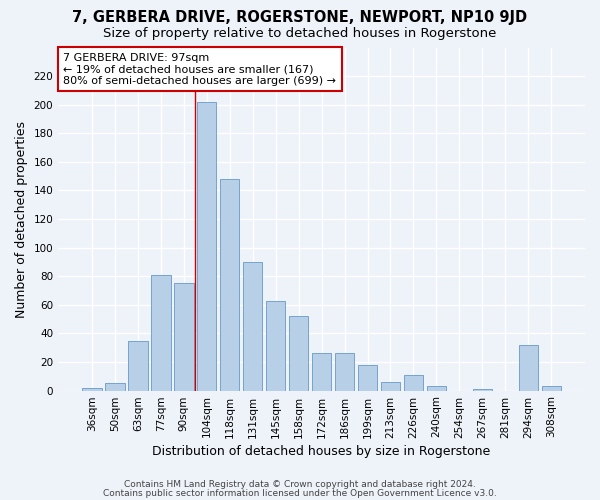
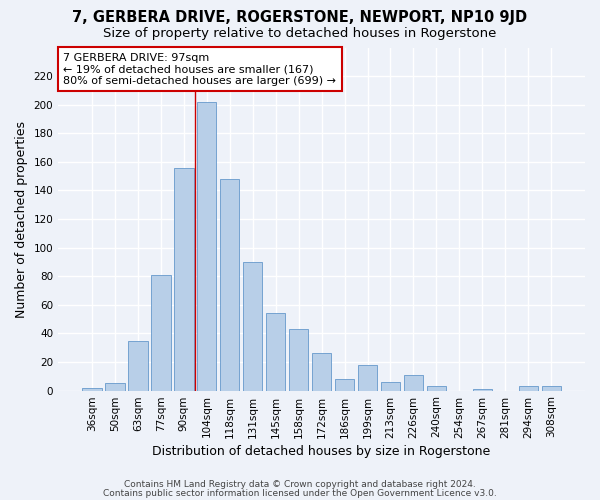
90sqm: 75 -> 156
145sqm: 63 -> 54
158sqm: 52 -> 43
186sqm: 26 -> 8
294sqm: 32 -> 3
